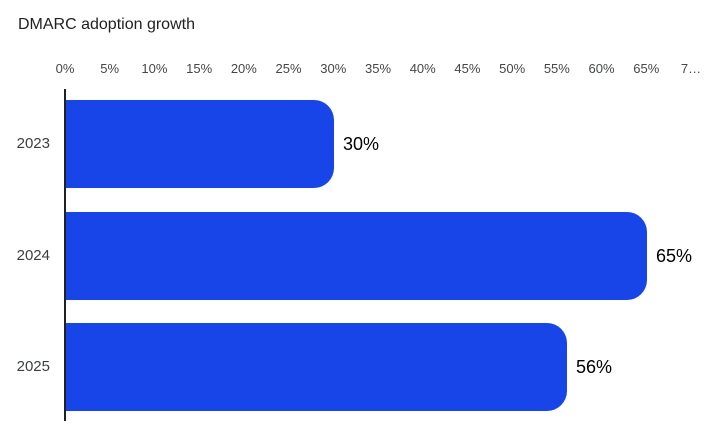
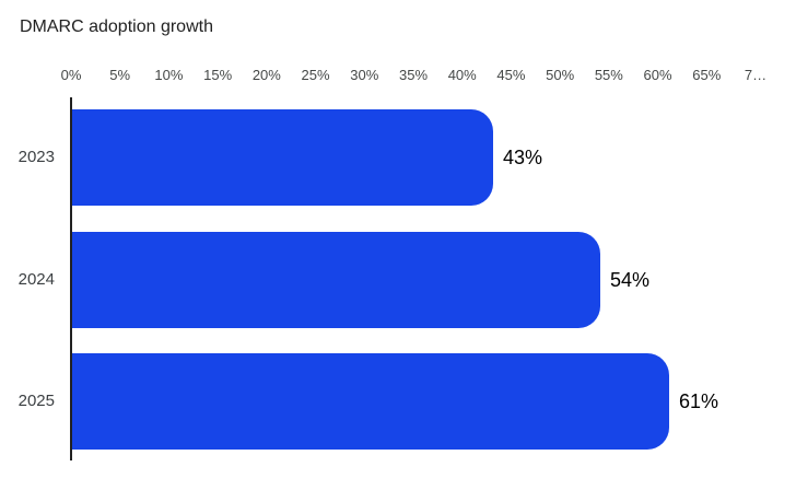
2023: 30% -> 43%
2024: 65% -> 54%
2025: 56% -> 61%
